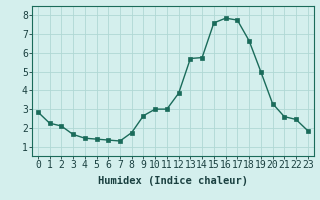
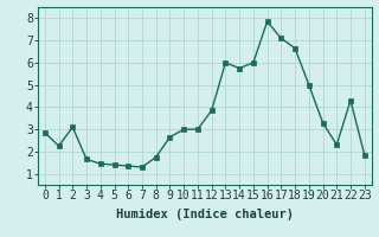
2: 2.1 -> 3.1
13: 5.7 -> 6.0
15: 7.6 -> 6.0
17: 7.8 -> 7.1
21: 2.6 -> 2.3
22: 2.5 -> 4.3
